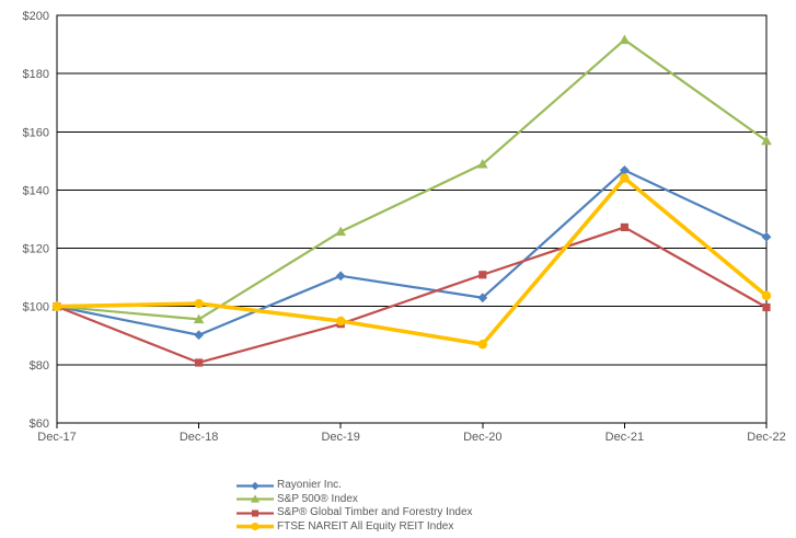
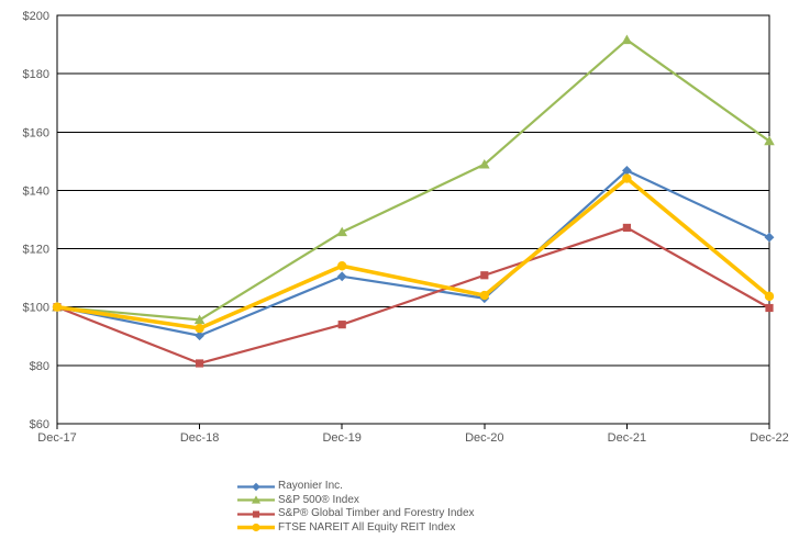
FTSE NAREIT All Equity REIT Index/Dec-18: $101 -> $93
FTSE NAREIT All Equity REIT Index/Dec-19: $95 -> $114
FTSE NAREIT All Equity REIT Index/Dec-20: $87 -> $104
